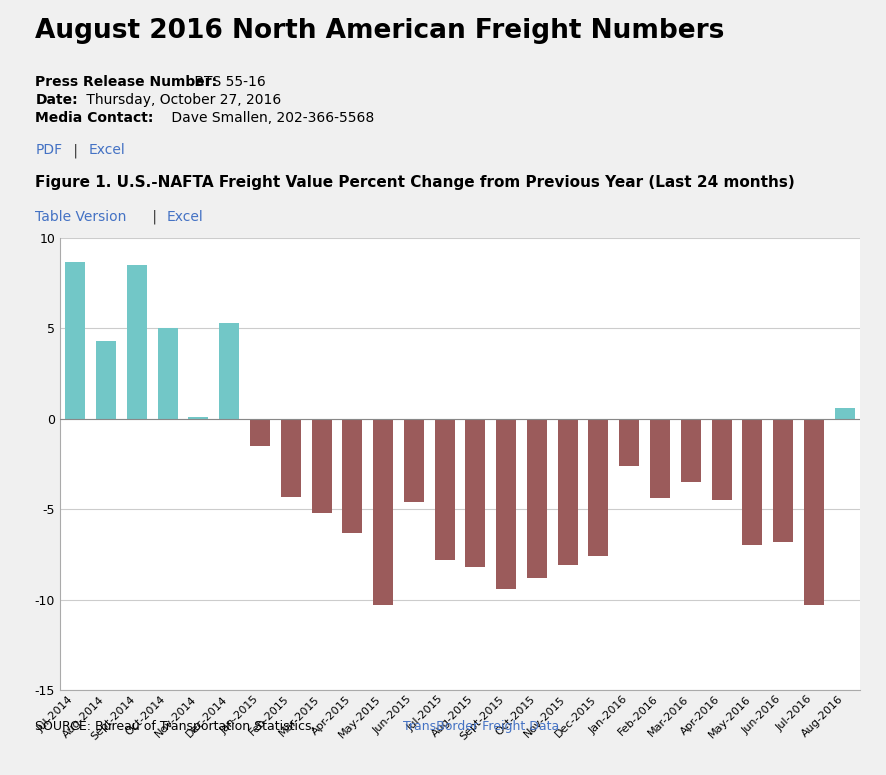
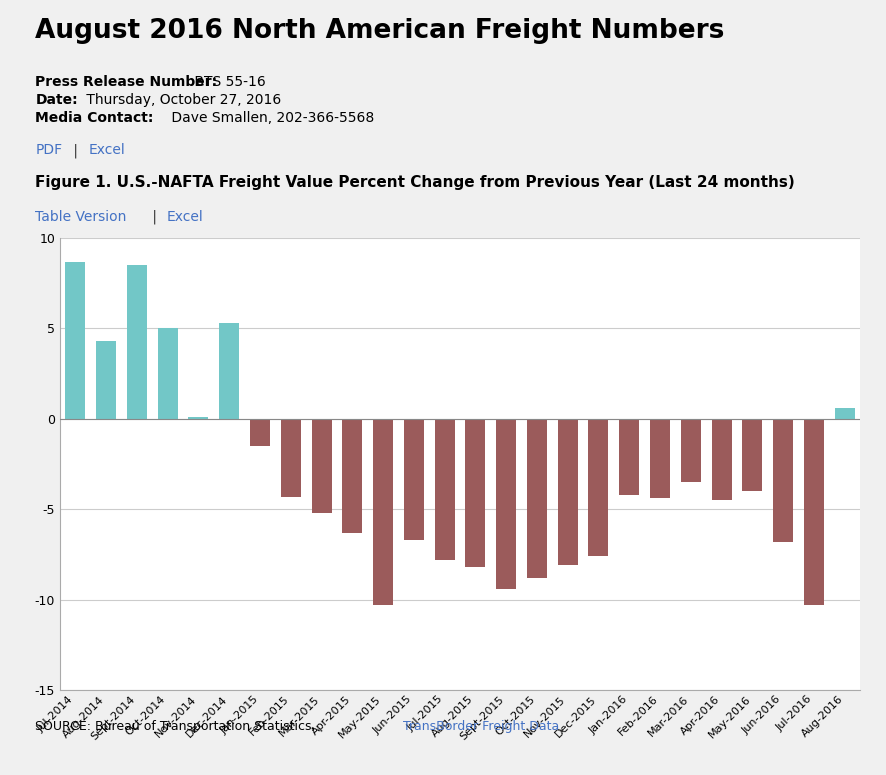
Jun-2015: -4.6 -> -6.7
Jan-2016: -2.6 -> -4.2
May-2016: -7.0 -> -4.0
